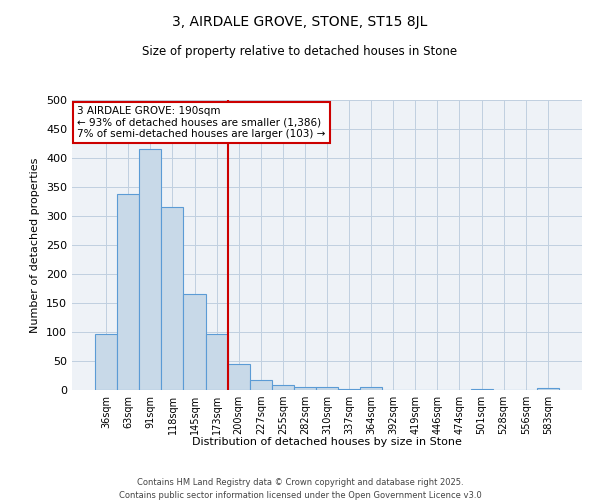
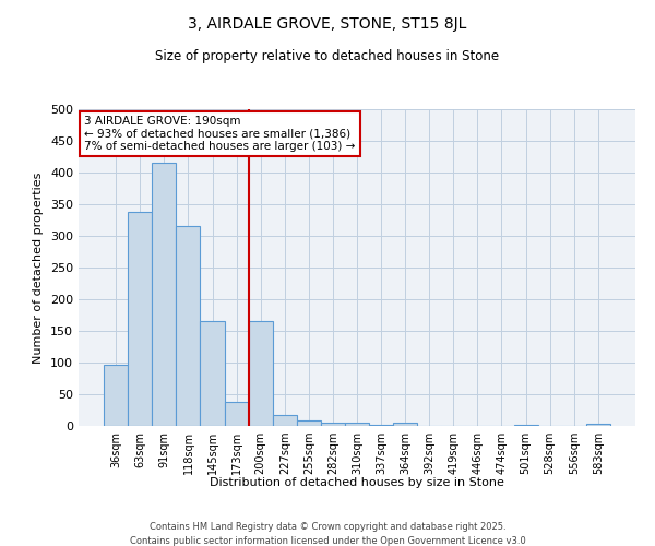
173sqm: 97 -> 38
200sqm: 45 -> 166
